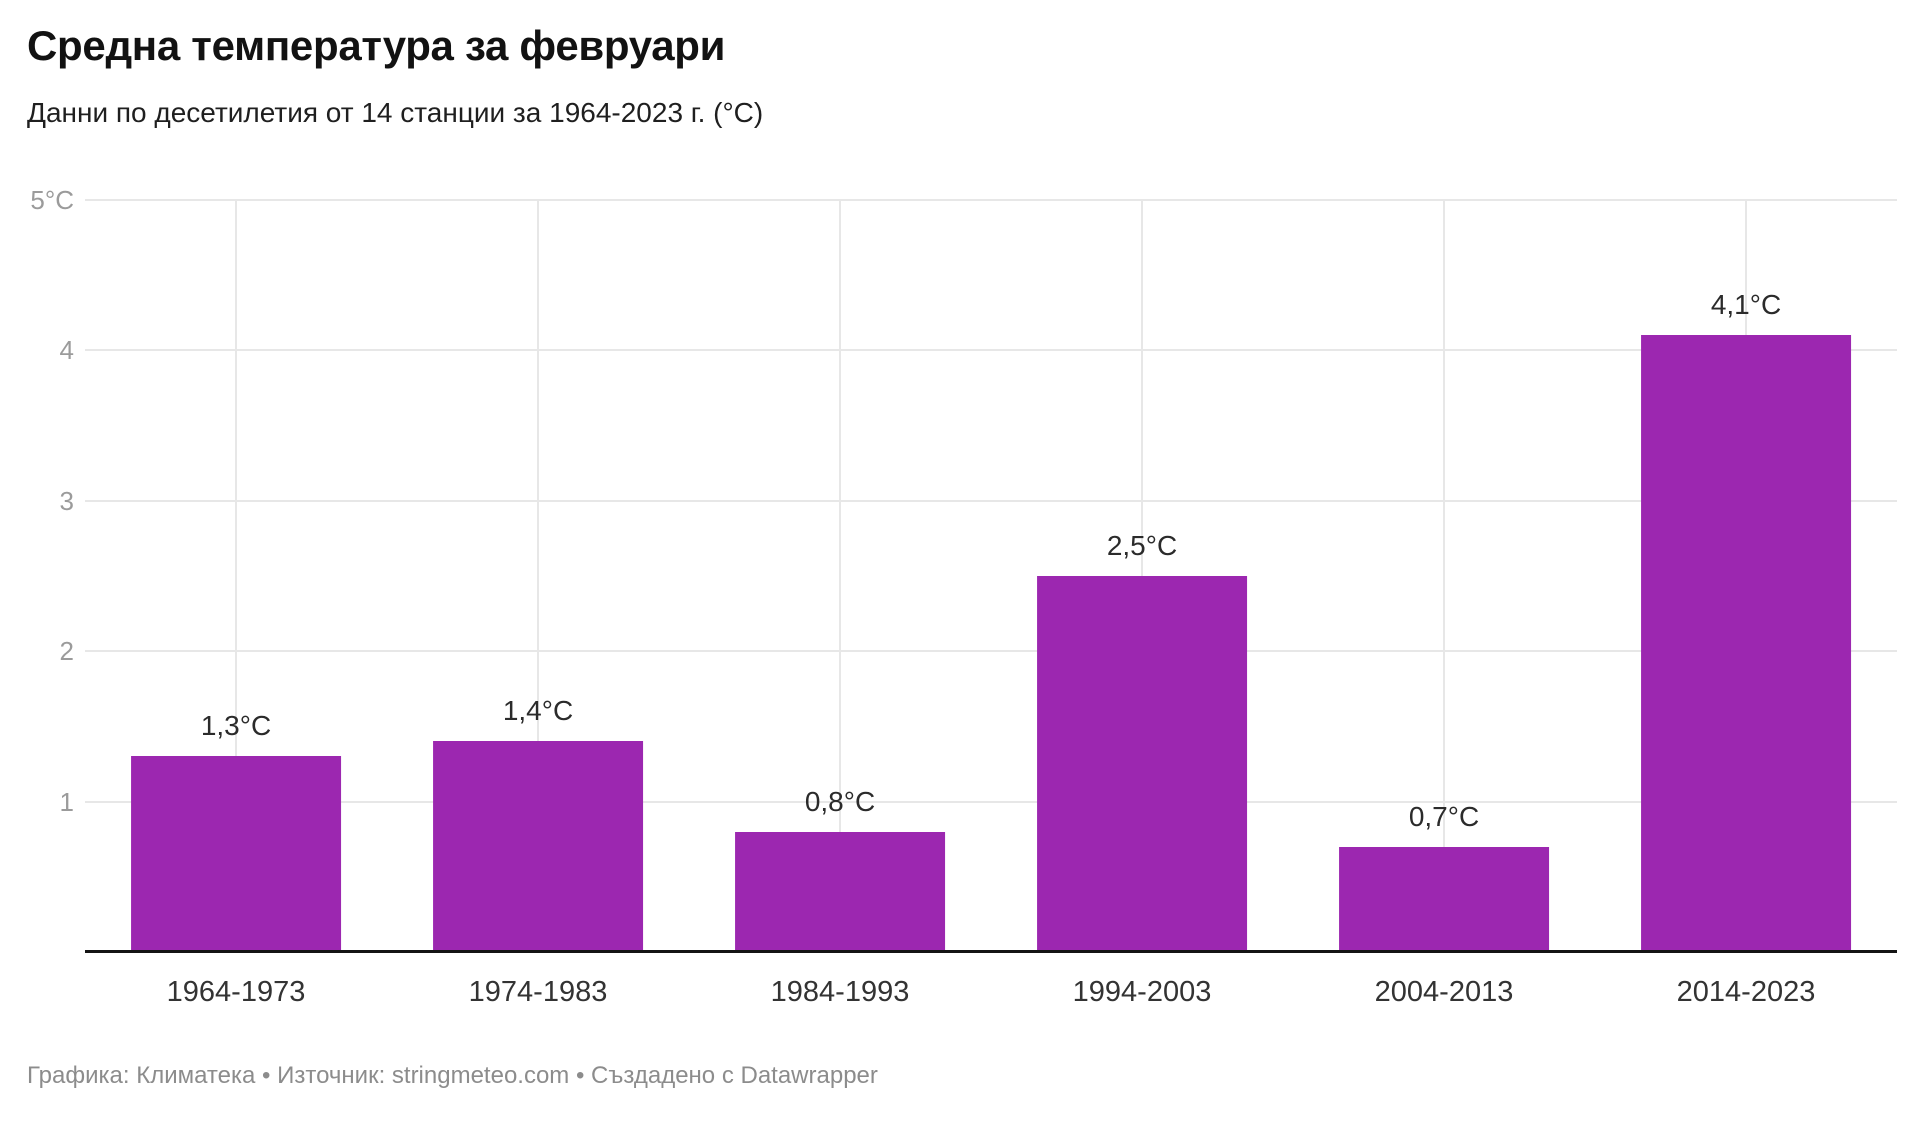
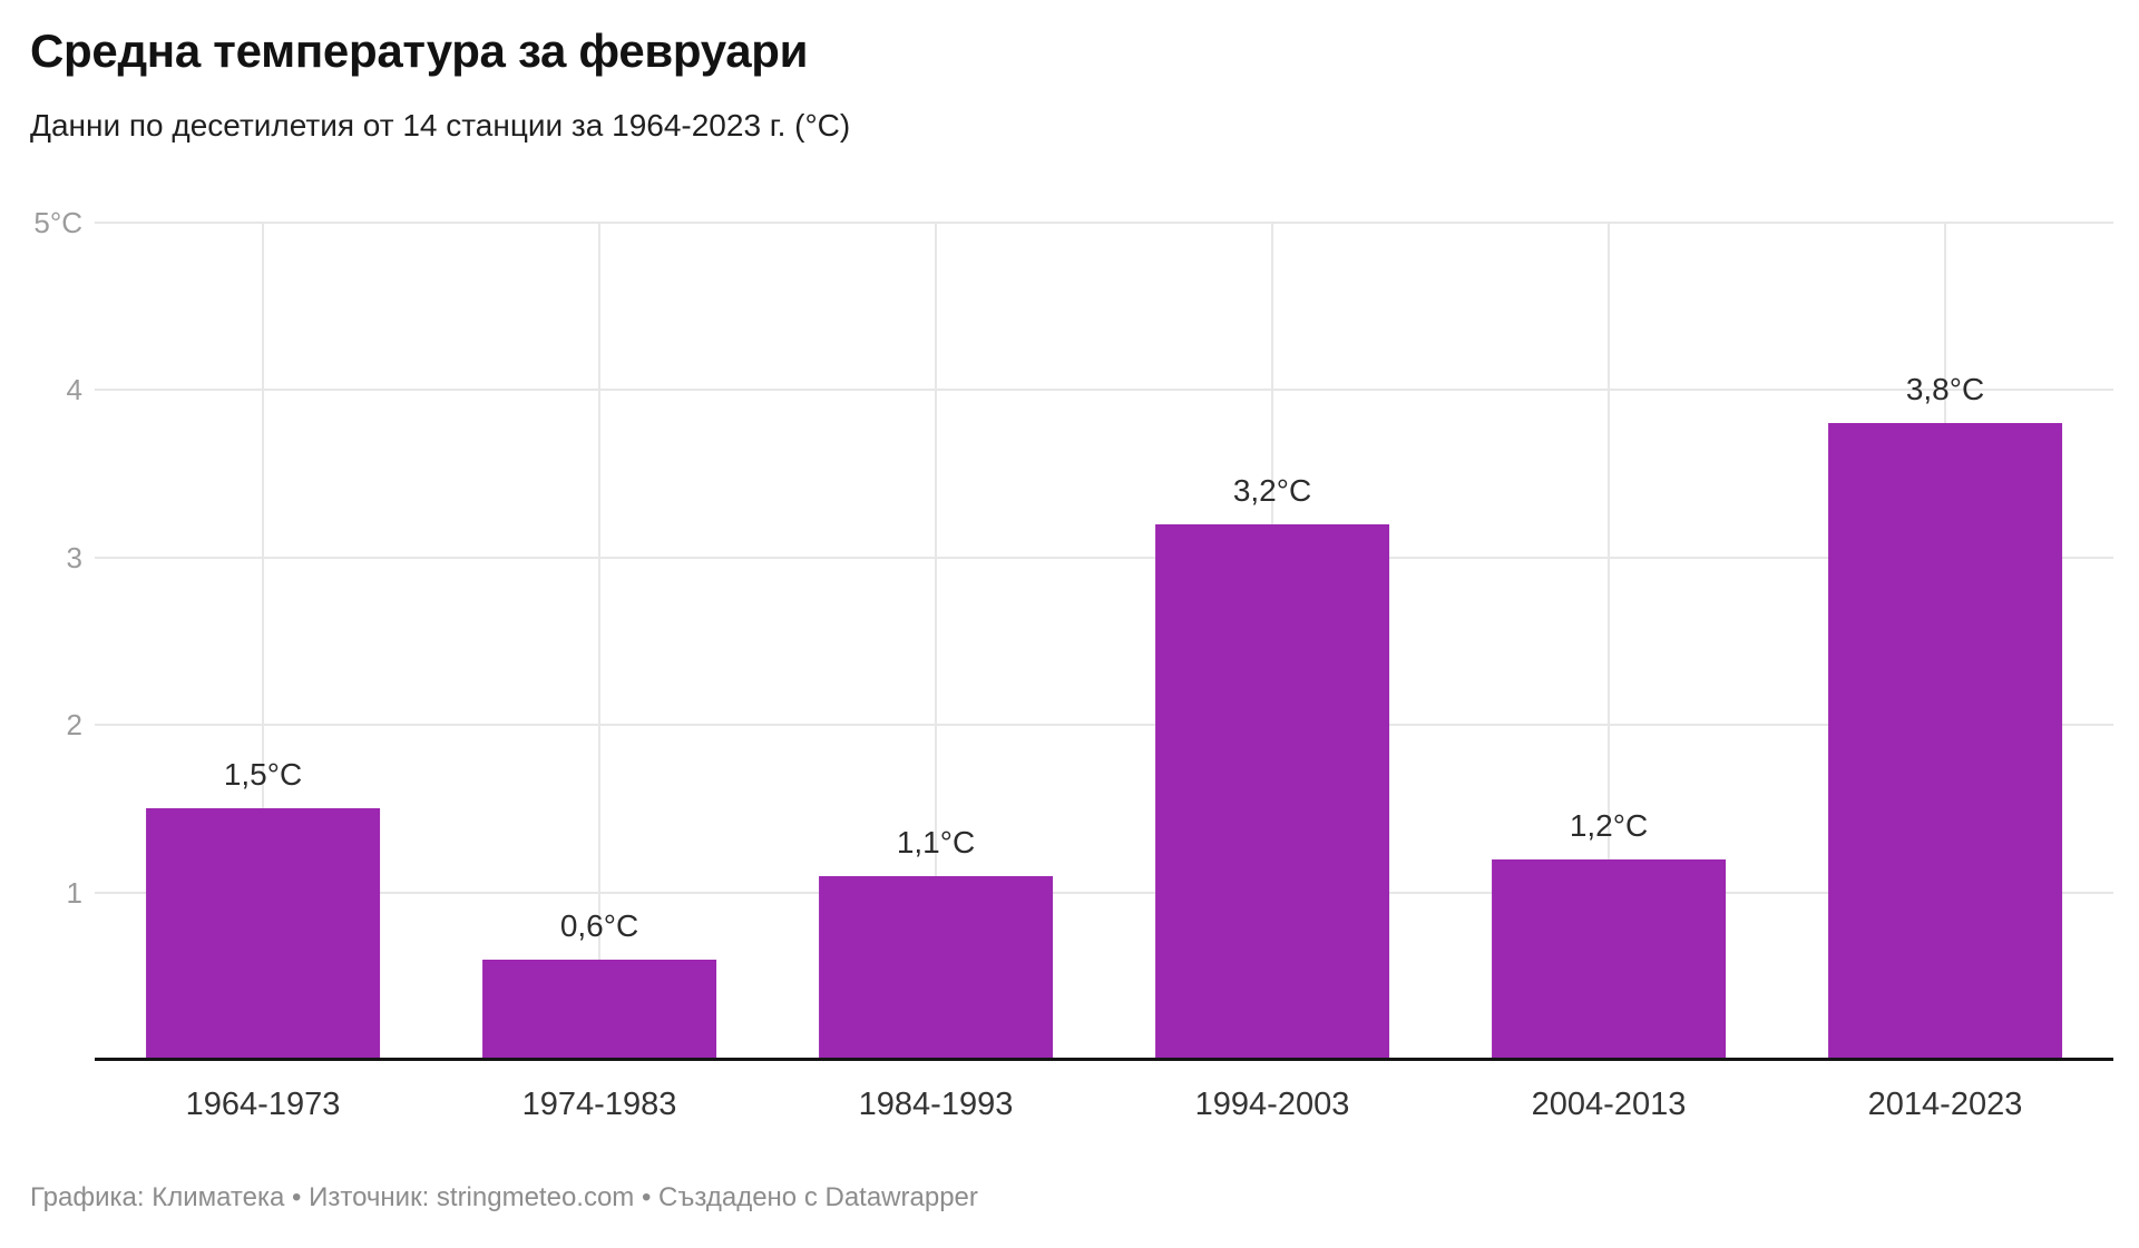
1964-1973: 1,3°C -> 1,5°C
1974-1983: 1,4°C -> 0,6°C
1984-1993: 0,8°C -> 1,1°C
1994-2003: 2,5°C -> 3,2°C
2004-2013: 0,7°C -> 1,2°C
2014-2023: 4,1°C -> 3,8°C
